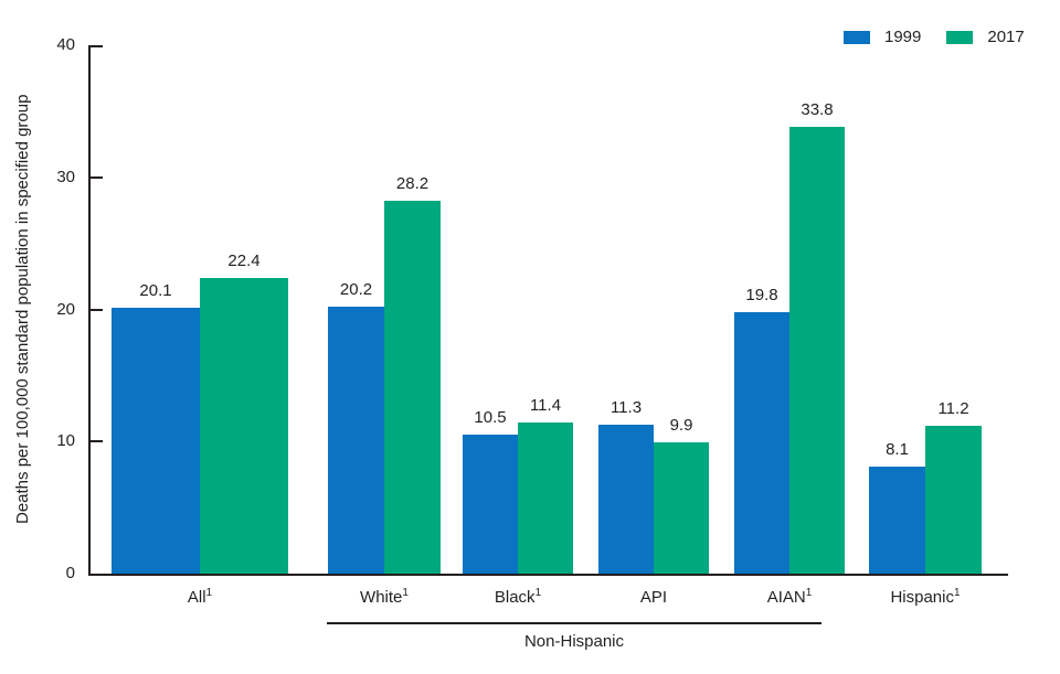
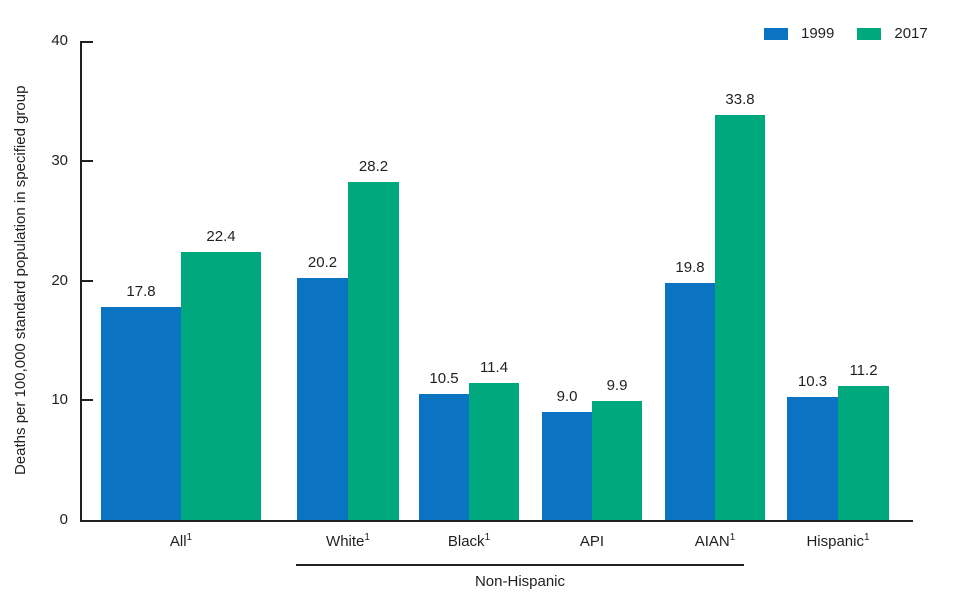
1999/All: 20.1 -> 17.8
1999/API: 11.3 -> 9.0
1999/Hispanic: 8.1 -> 10.3
